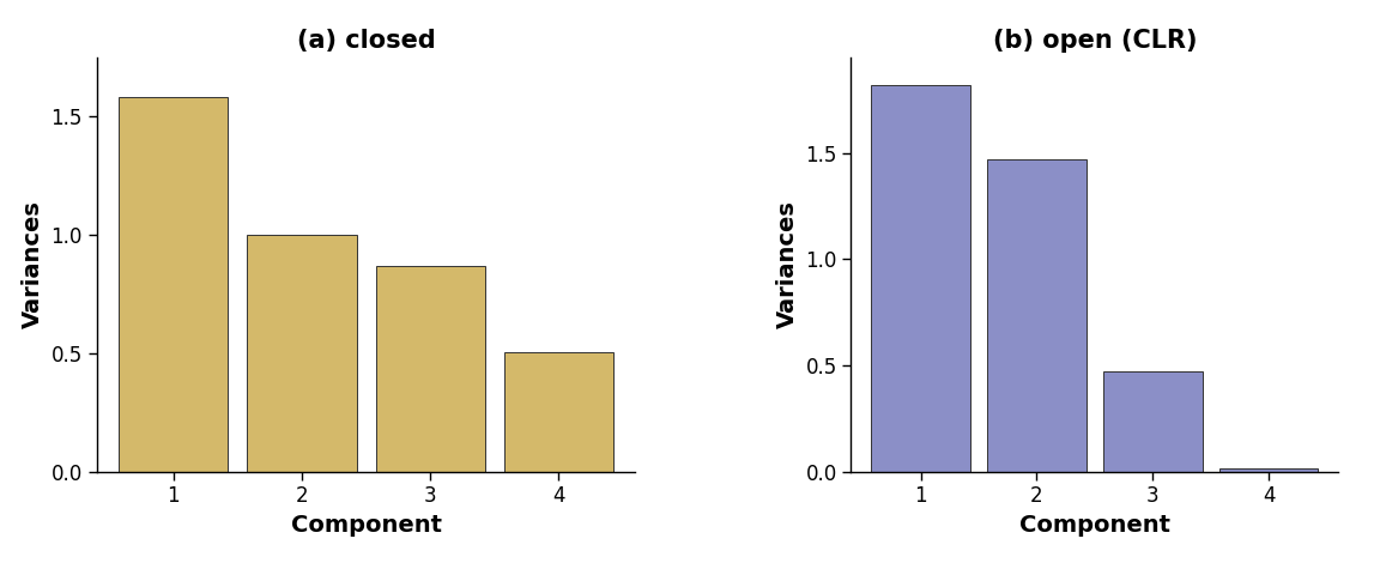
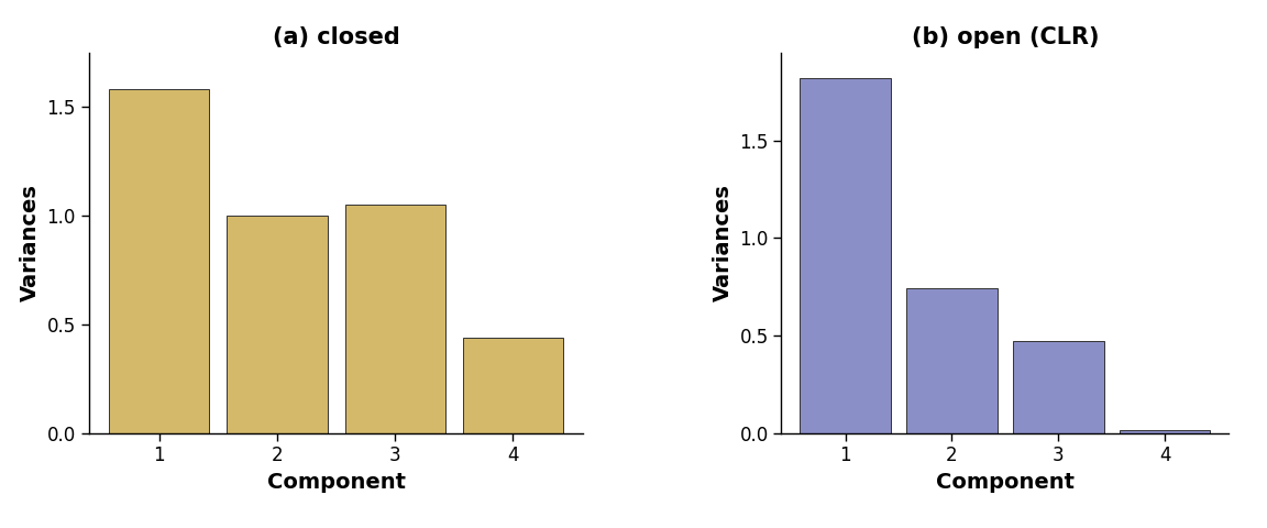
(a) closed/3: 0.87 -> 1.05
(a) closed/4: 0.51 -> 0.44
(b) open (CLR)/2: 1.47 -> 0.74
